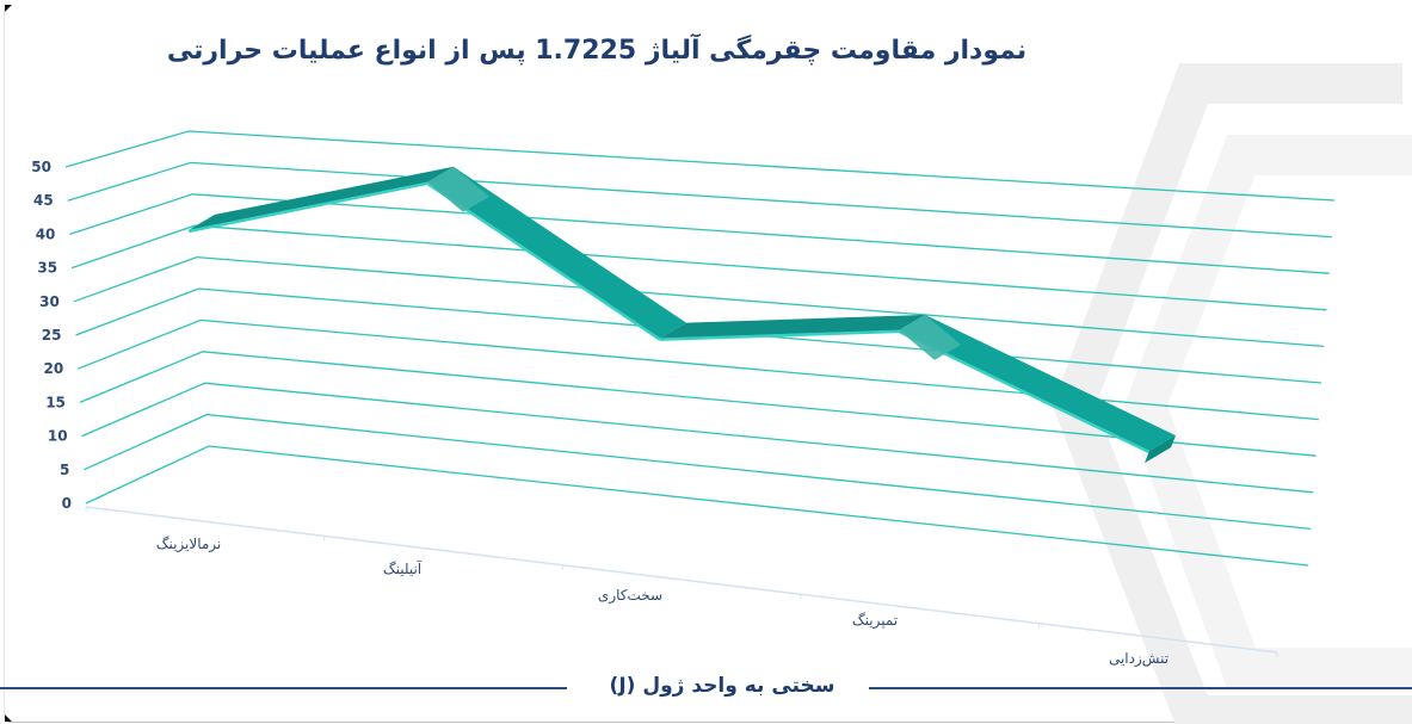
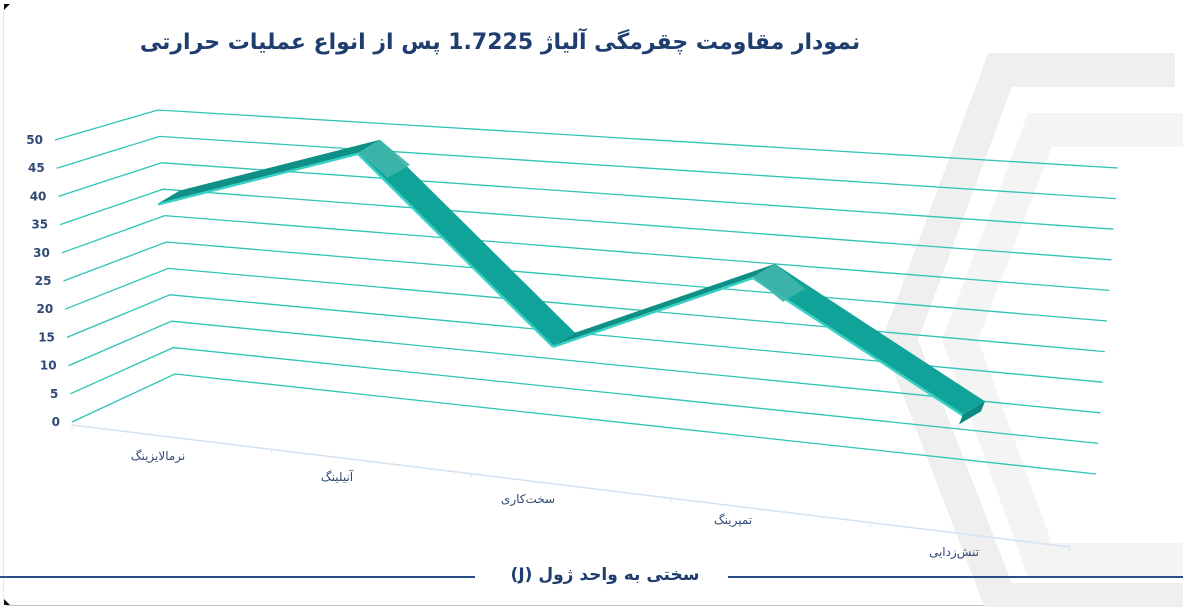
نرمالایزینگ: 37 -> 35
سخت‌کاری: 26 -> 15
تنش‌زدایی: 16 -> 10
